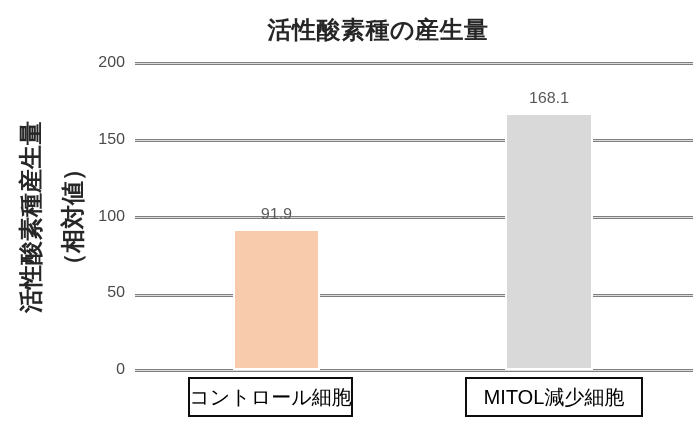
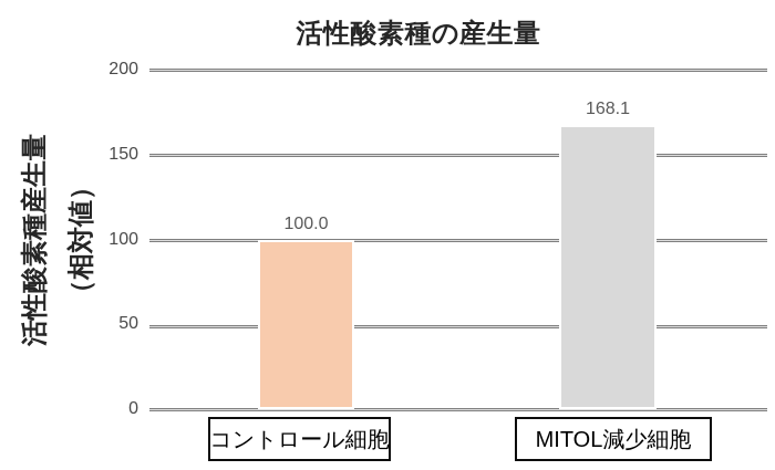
コントロール細胞: 91.9 -> 100.0
